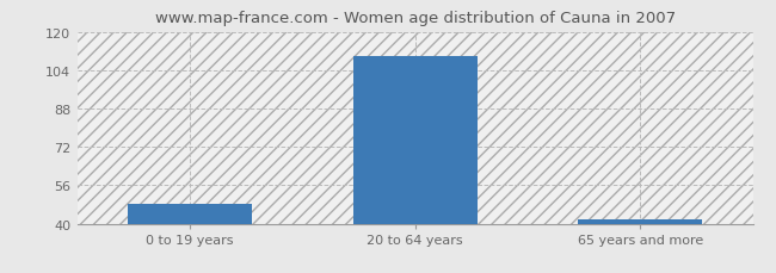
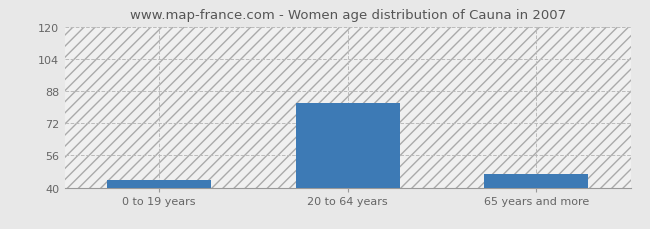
0 to 19 years: 48 -> 44
20 to 64 years: 110 -> 82
65 years and more: 42 -> 47
